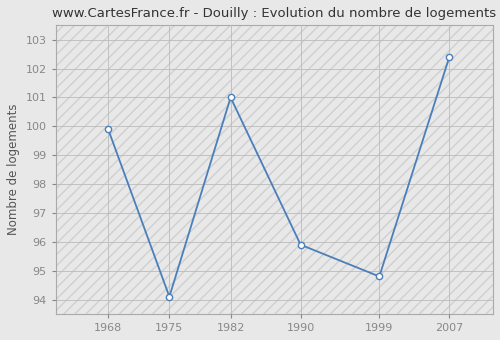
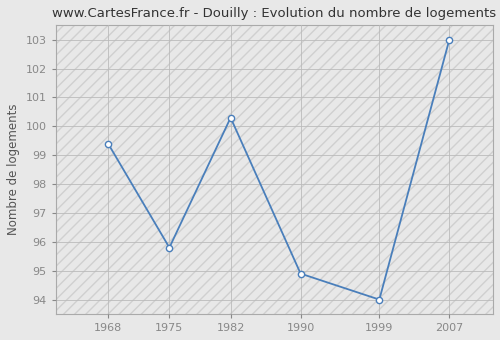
1968: 99.9 -> 99.4
1975: 94.1 -> 95.8
1982: 101.0 -> 100.3
1990: 95.9 -> 94.9
1999: 94.8 -> 94.0
2007: 102.4 -> 103.0
